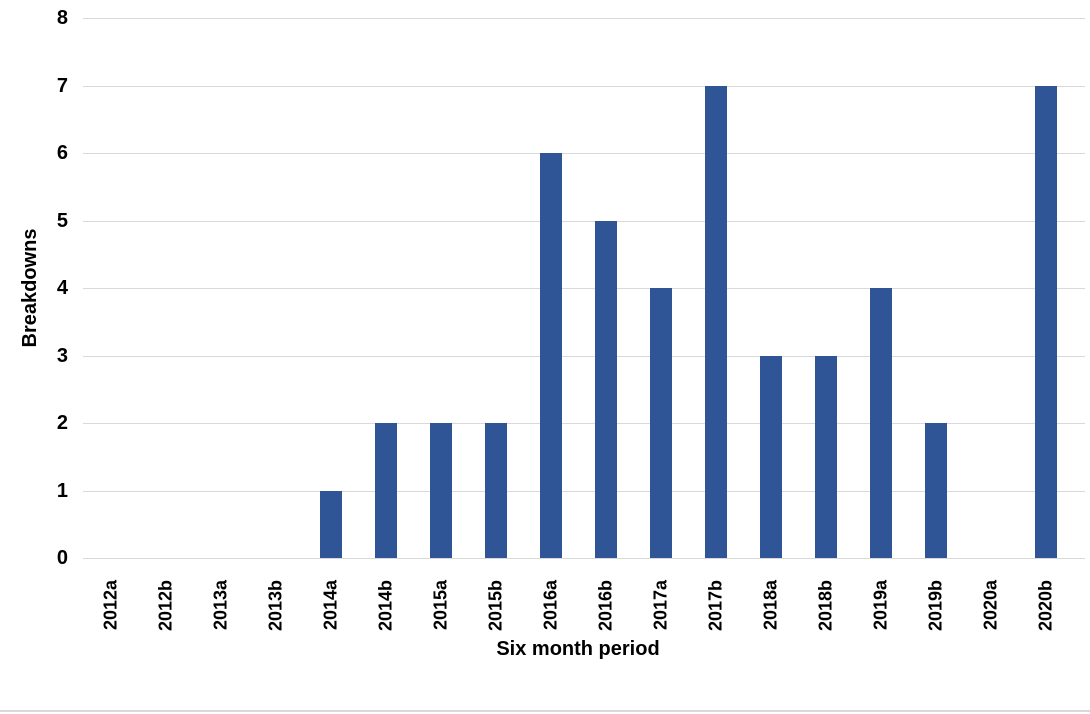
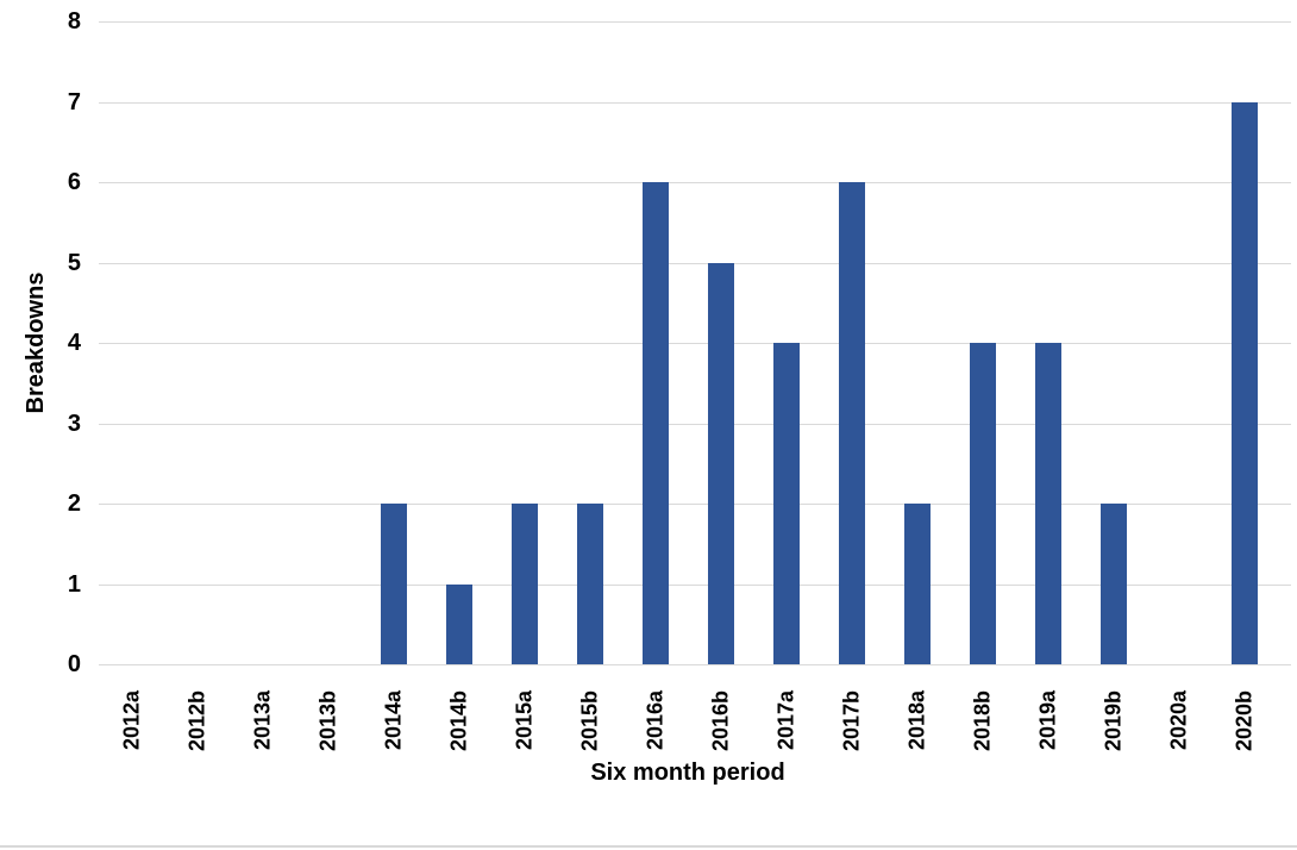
2014a: 1 -> 2
2014b: 2 -> 1
2017b: 7 -> 6
2018a: 3 -> 2
2018b: 3 -> 4
